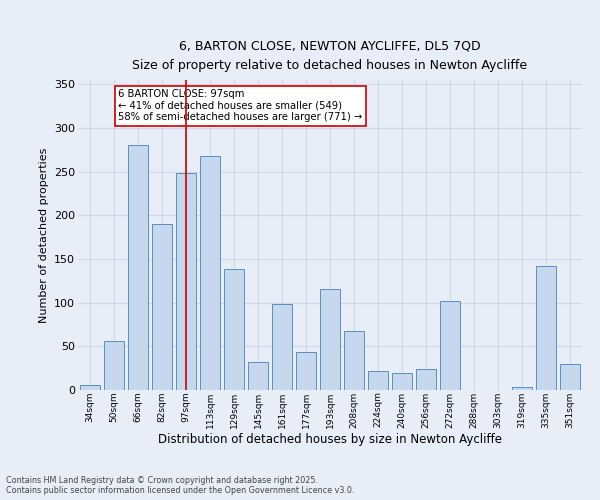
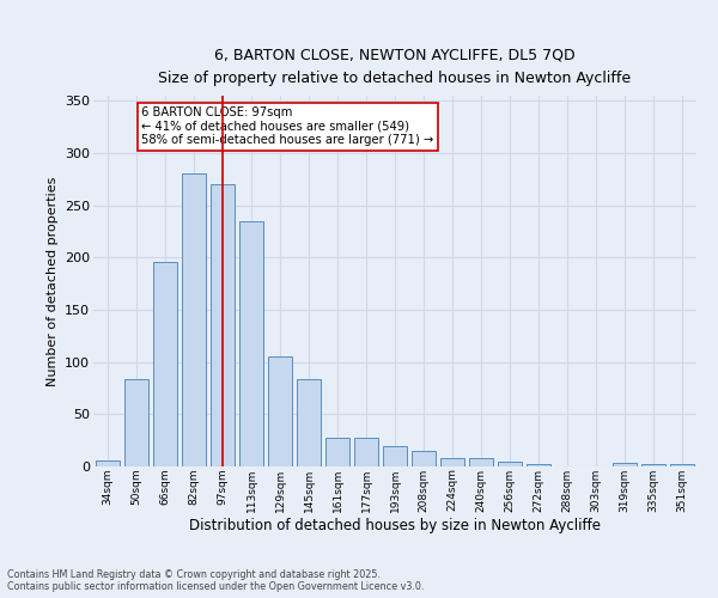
50sqm: 56 -> 84
66sqm: 280 -> 196
82sqm: 190 -> 280
97sqm: 248 -> 270
113sqm: 268 -> 235
129sqm: 138 -> 105
145sqm: 32 -> 84
161sqm: 98 -> 28
177sqm: 44 -> 28
193sqm: 116 -> 20
208sqm: 68 -> 15
224sqm: 22 -> 8
240sqm: 20 -> 8
256sqm: 24 -> 5
272sqm: 102 -> 2
335sqm: 142 -> 2
351sqm: 30 -> 2
